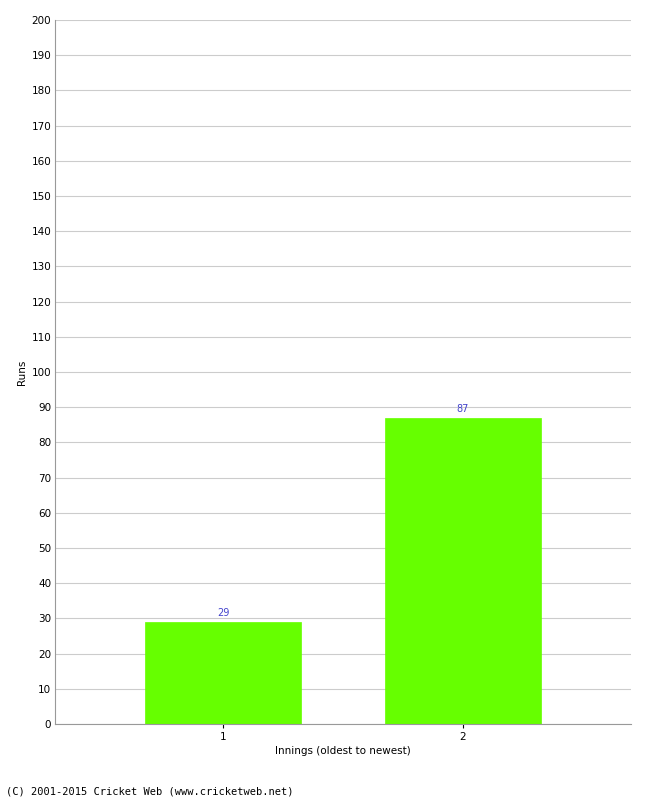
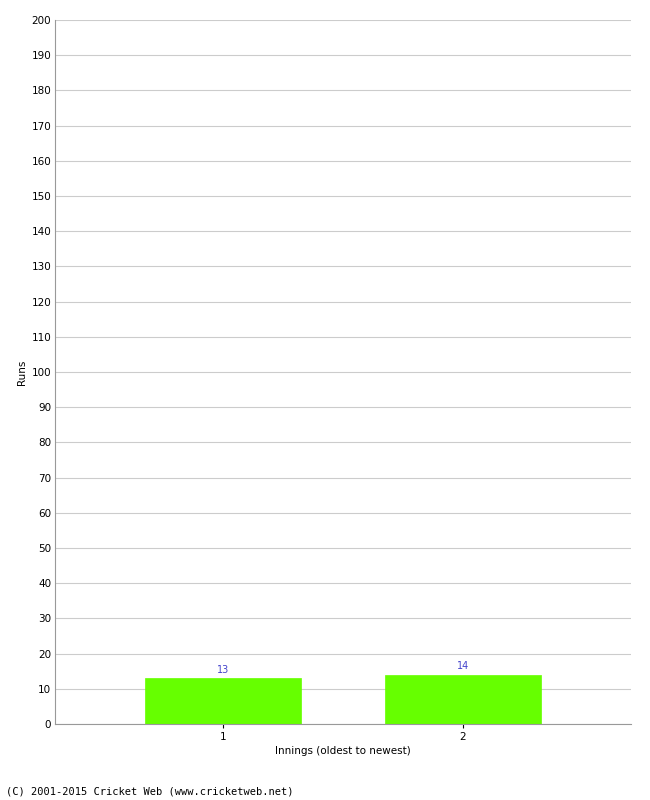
1: 29 -> 13
2: 87 -> 14
